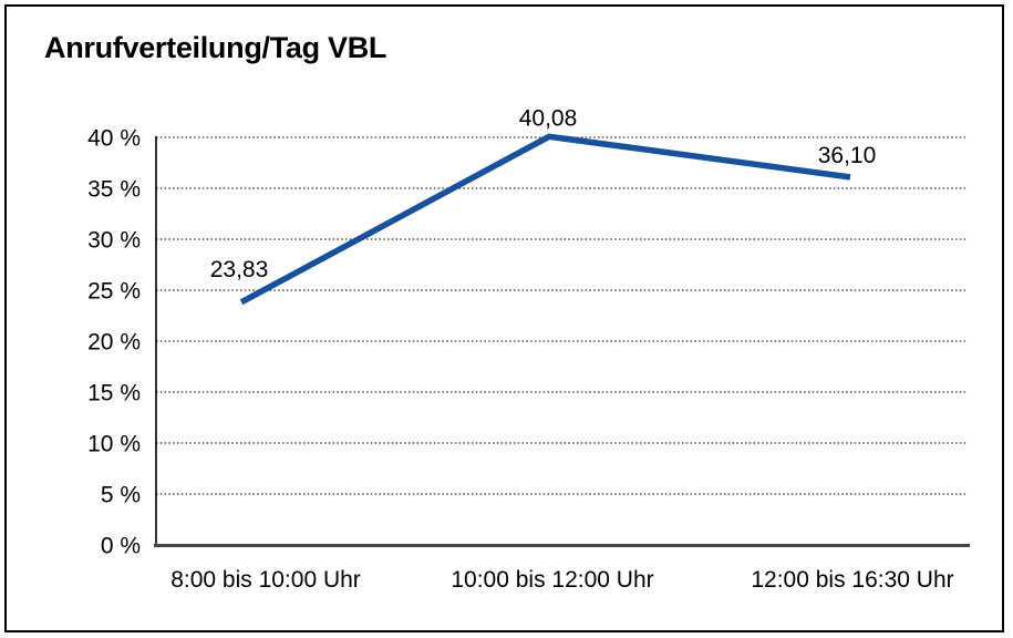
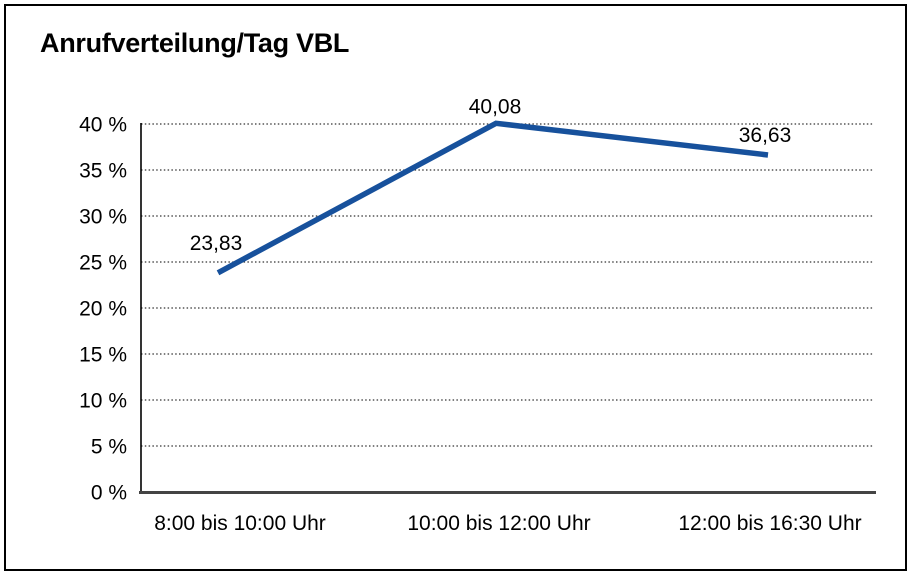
12:00 bis 16:30 Uhr: 36,10 -> 36,63
